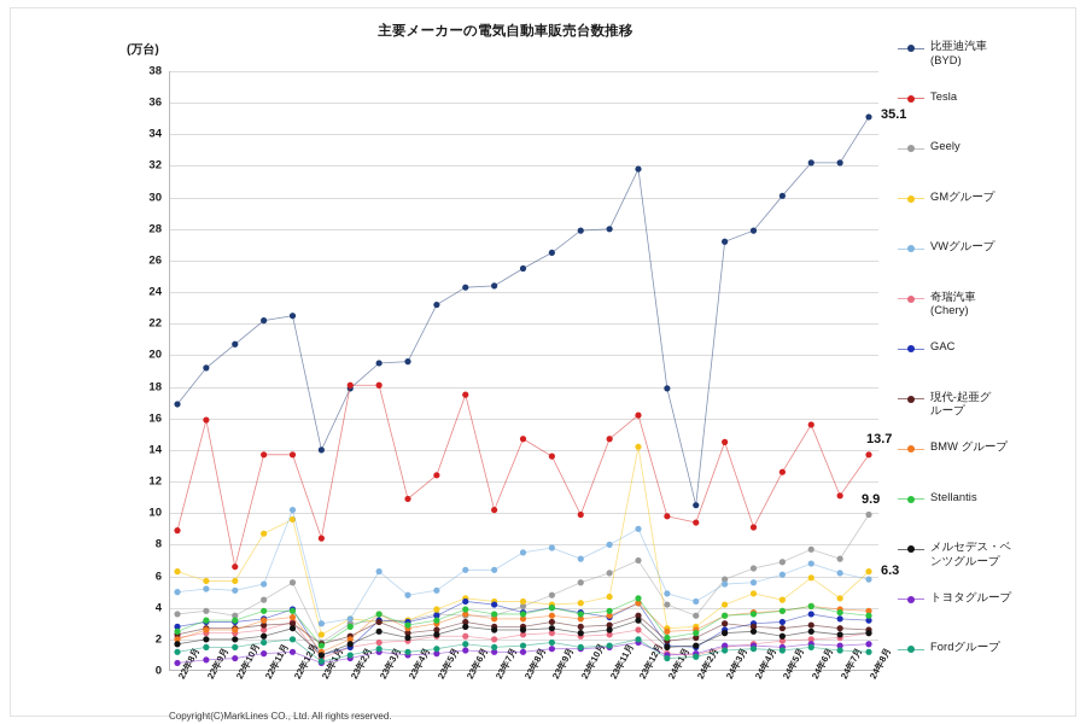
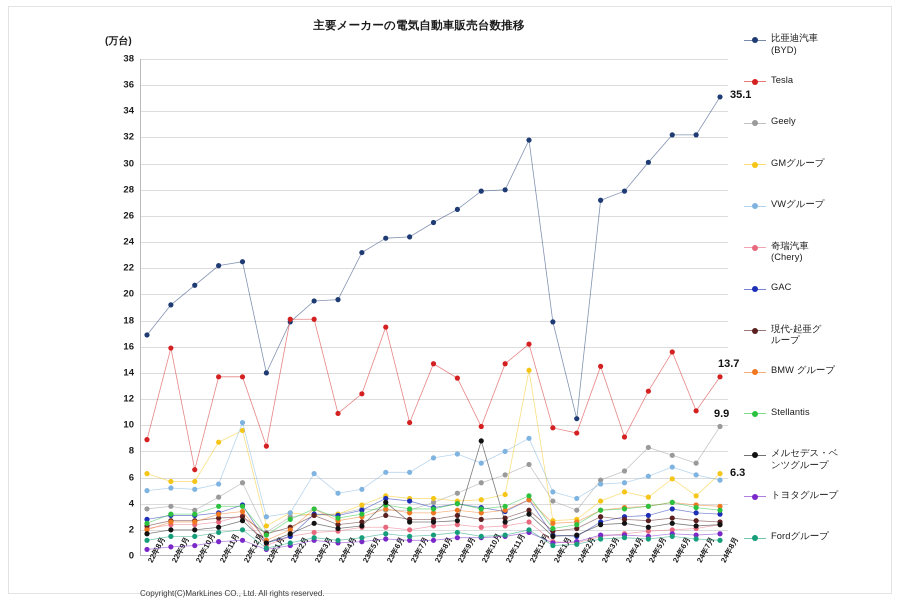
メルセデス・ベンツグループ/23年6月: 2.8 -> 4.1
メルセデス・ベンツグループ/23年10月: 2.4 -> 8.8
Geely/24年5月: 6.9 -> 8.3
